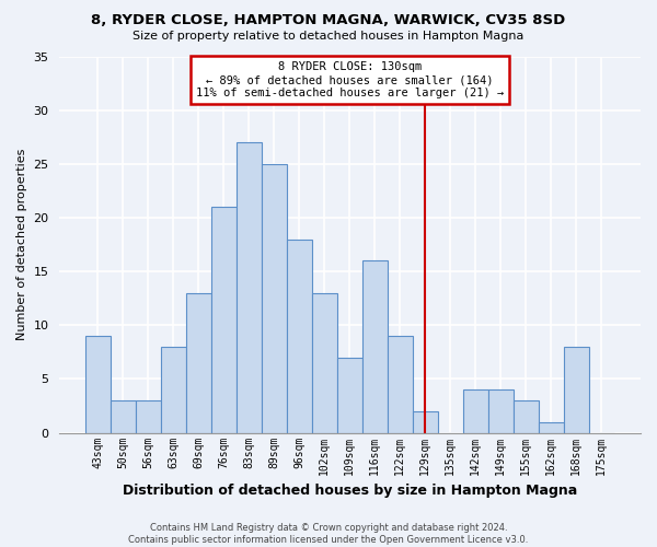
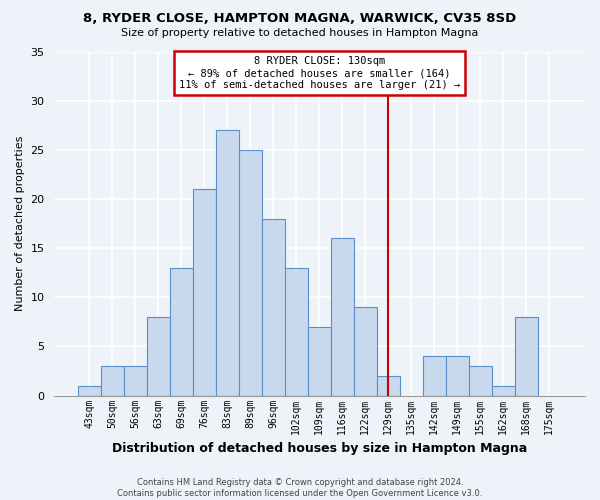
43sqm: 9 -> 1
